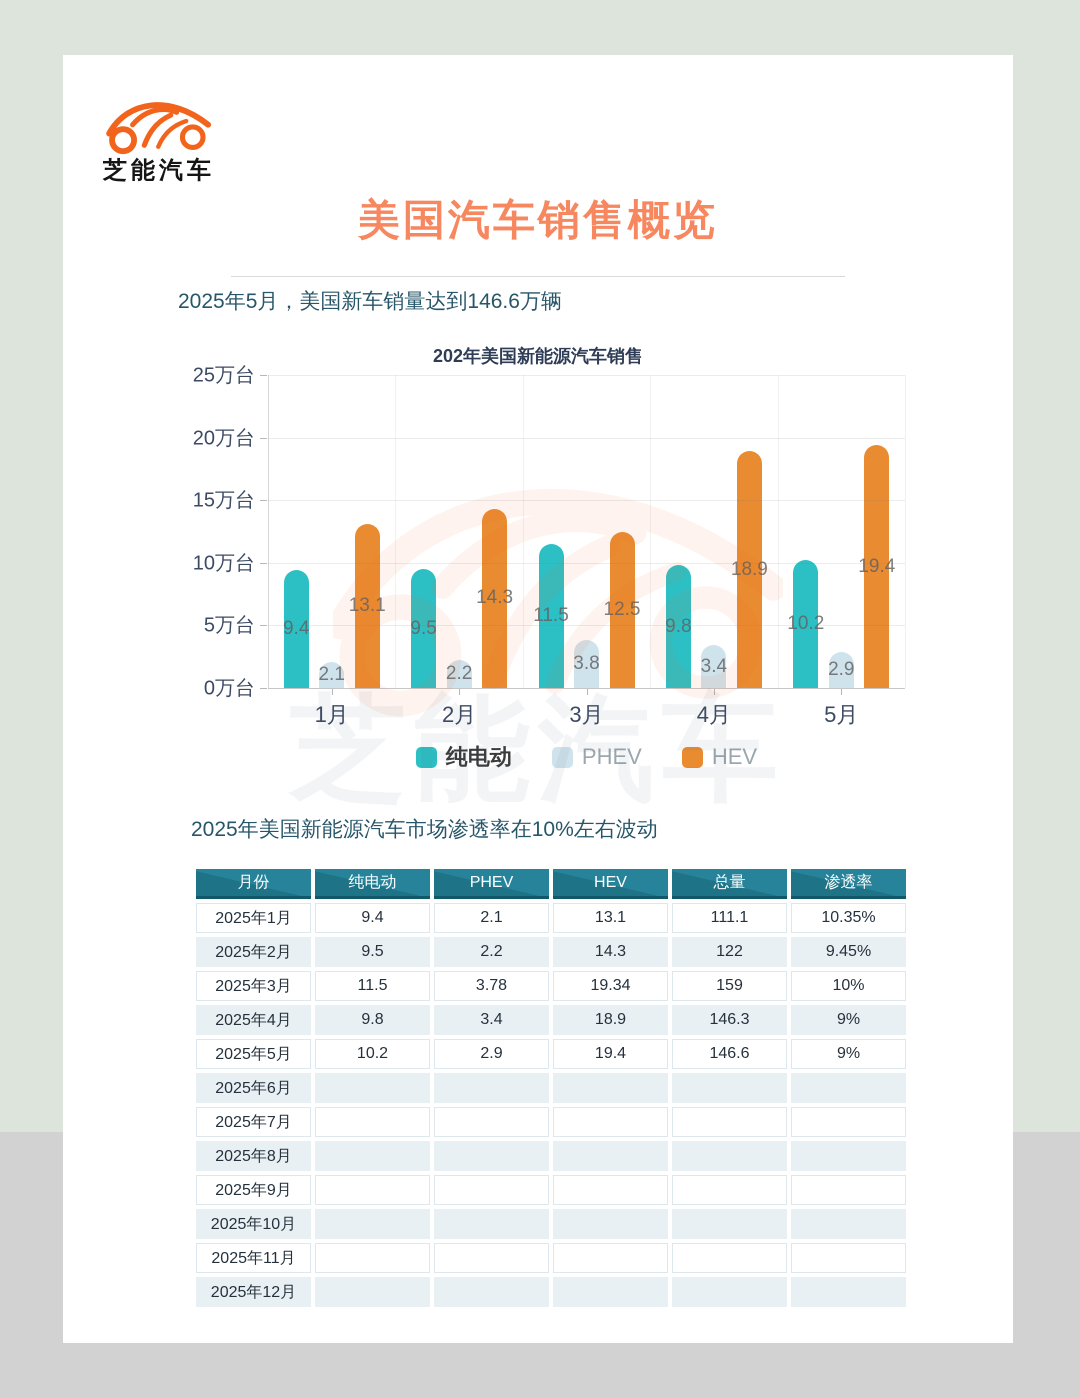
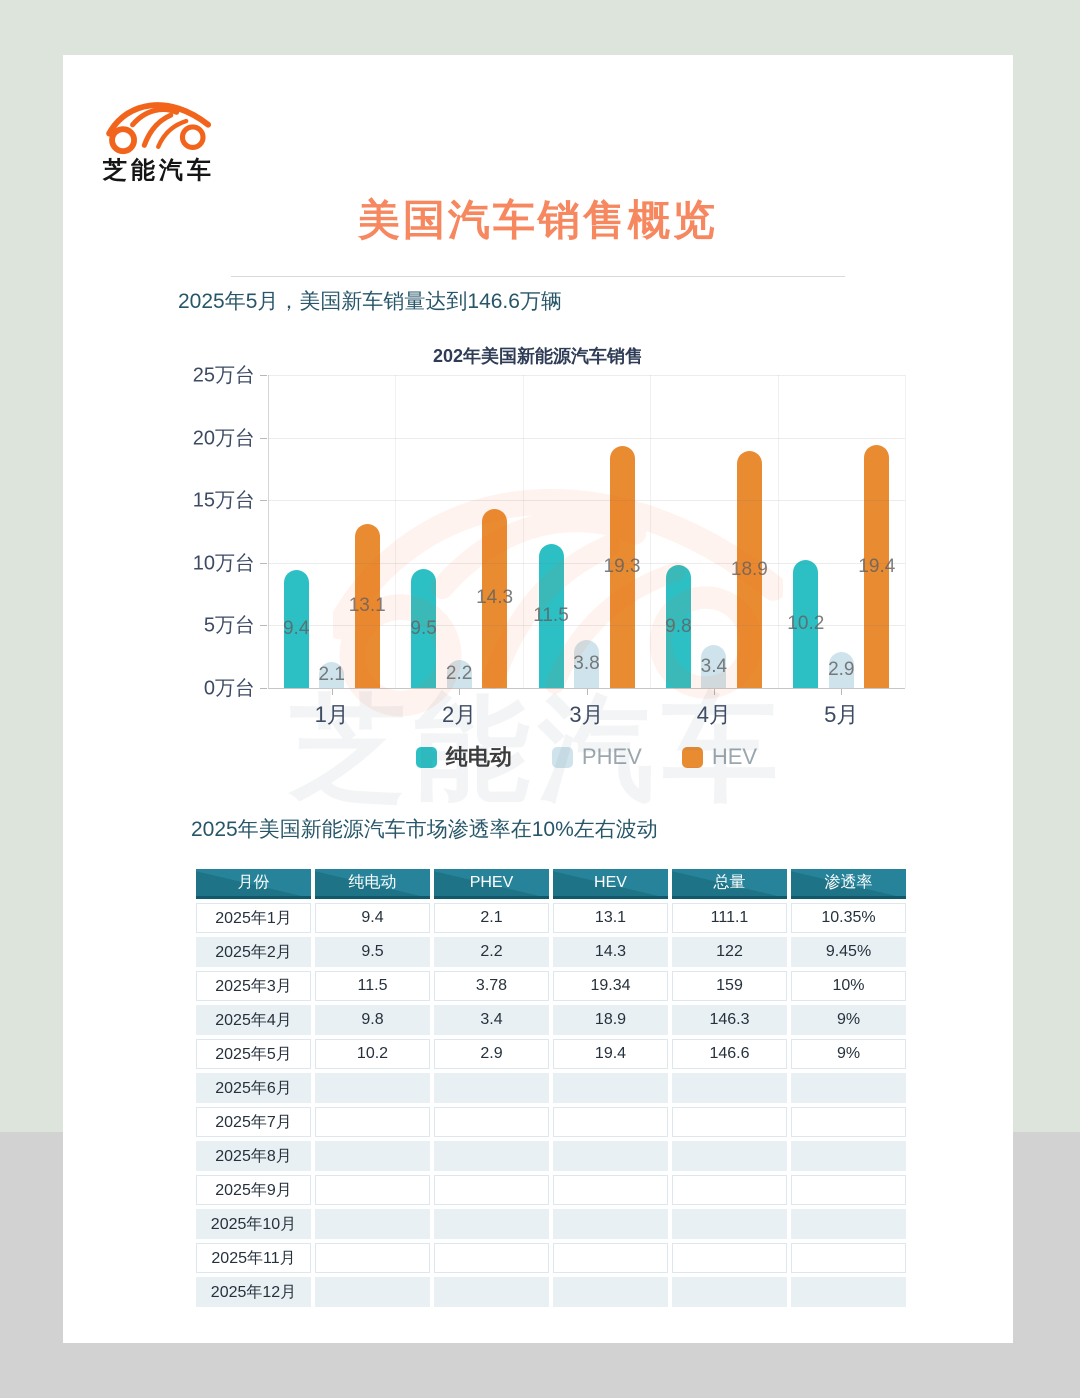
HEV/3月: 12.5 -> 19.3
